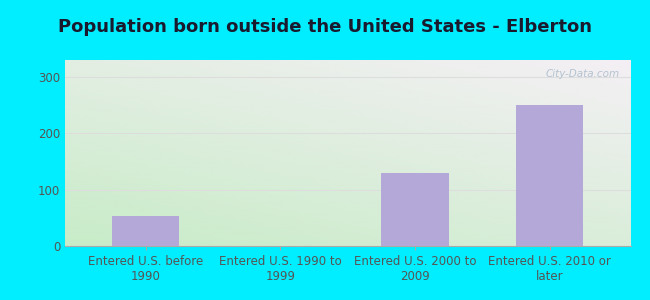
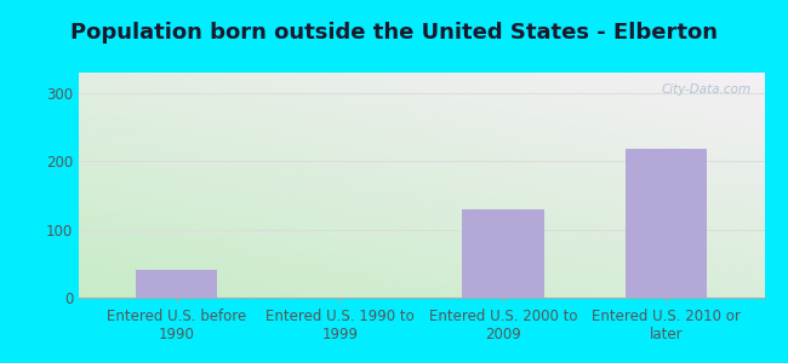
Entered U.S. before 1990: 54 -> 40
Entered U.S. 2010 or later: 250 -> 218
